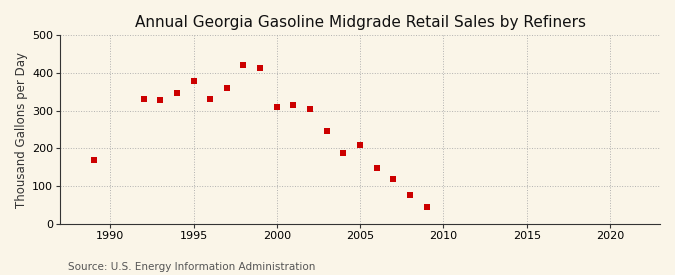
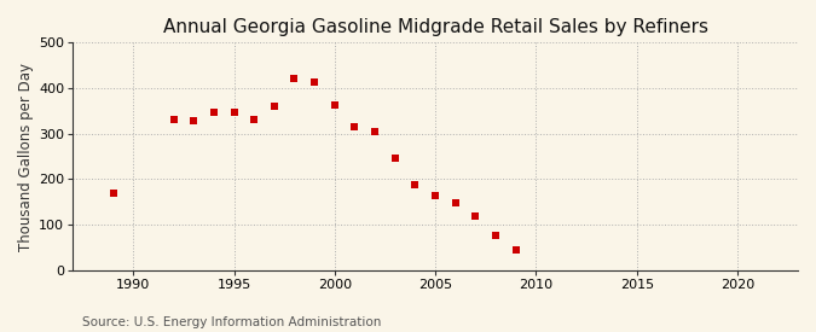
1995: 380 -> 347
2000: 310 -> 362
2005: 210 -> 165
